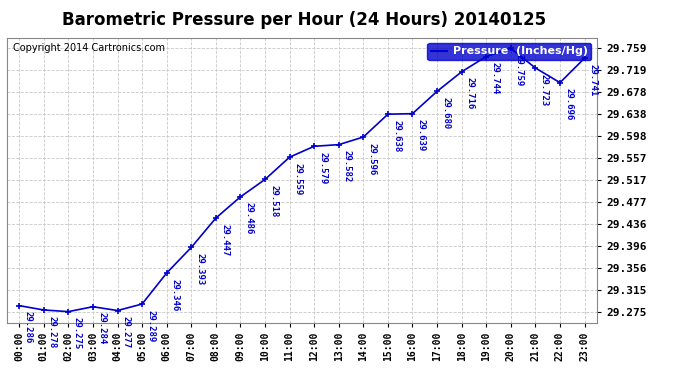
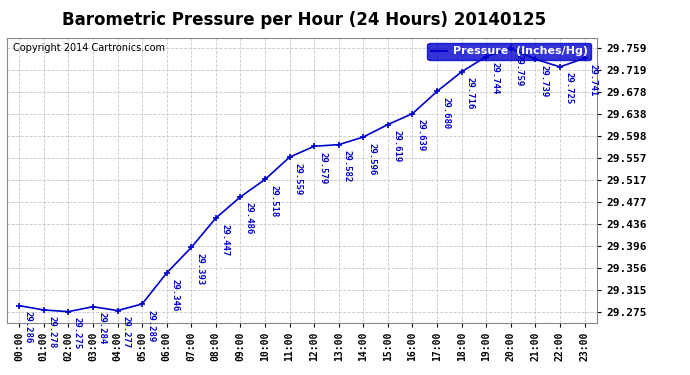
15:00: 29.638 -> 29.619
21:00: 29.723 -> 29.739
22:00: 29.696 -> 29.725
